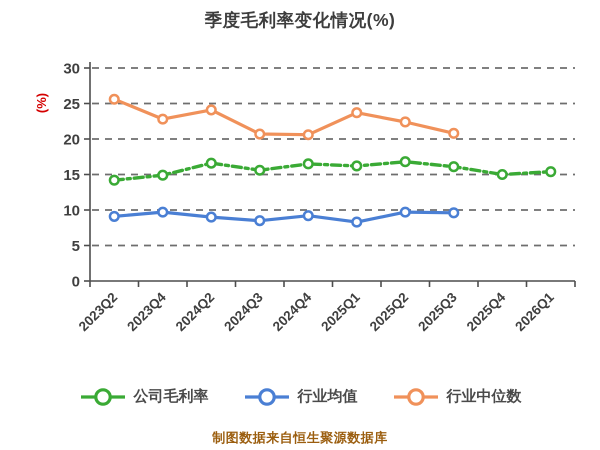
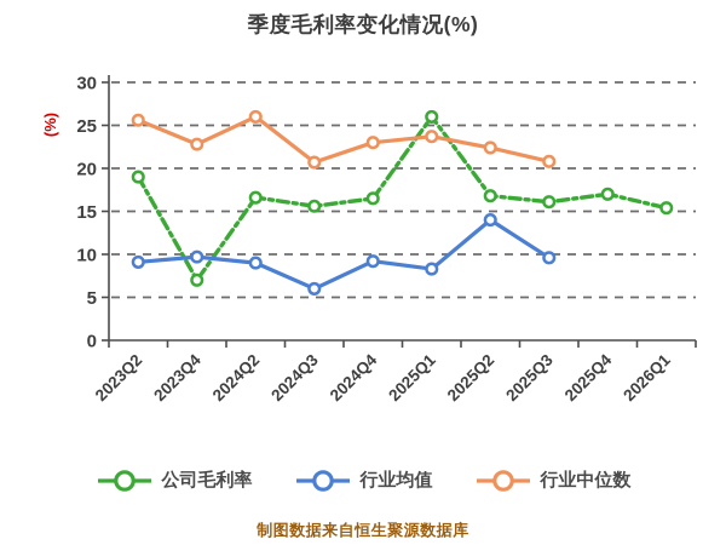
公司毛利率/2023Q2: 14 -> 19
公司毛利率/2023Q4: 15 -> 7
行业中位数/2024Q2: 24 -> 26
行业均值/2024Q3: 8 -> 6
行业中位数/2024Q4: 21 -> 23
公司毛利率/2025Q1: 16 -> 26
行业均值/2025Q2: 10 -> 14
公司毛利率/2025Q4: 15 -> 17
